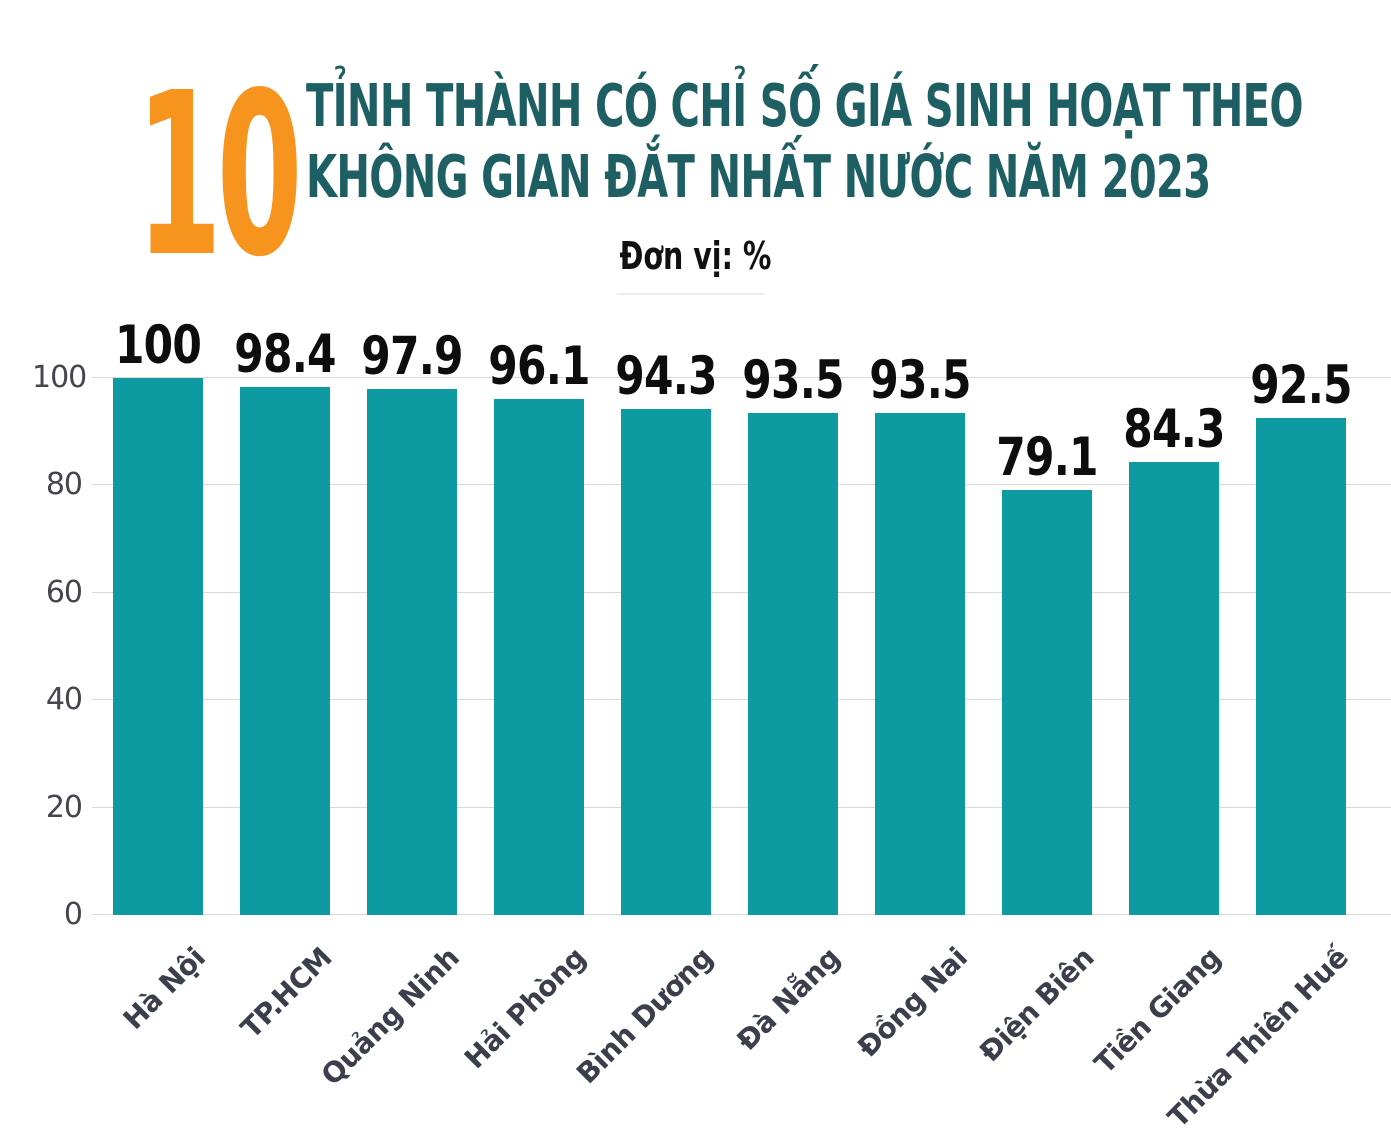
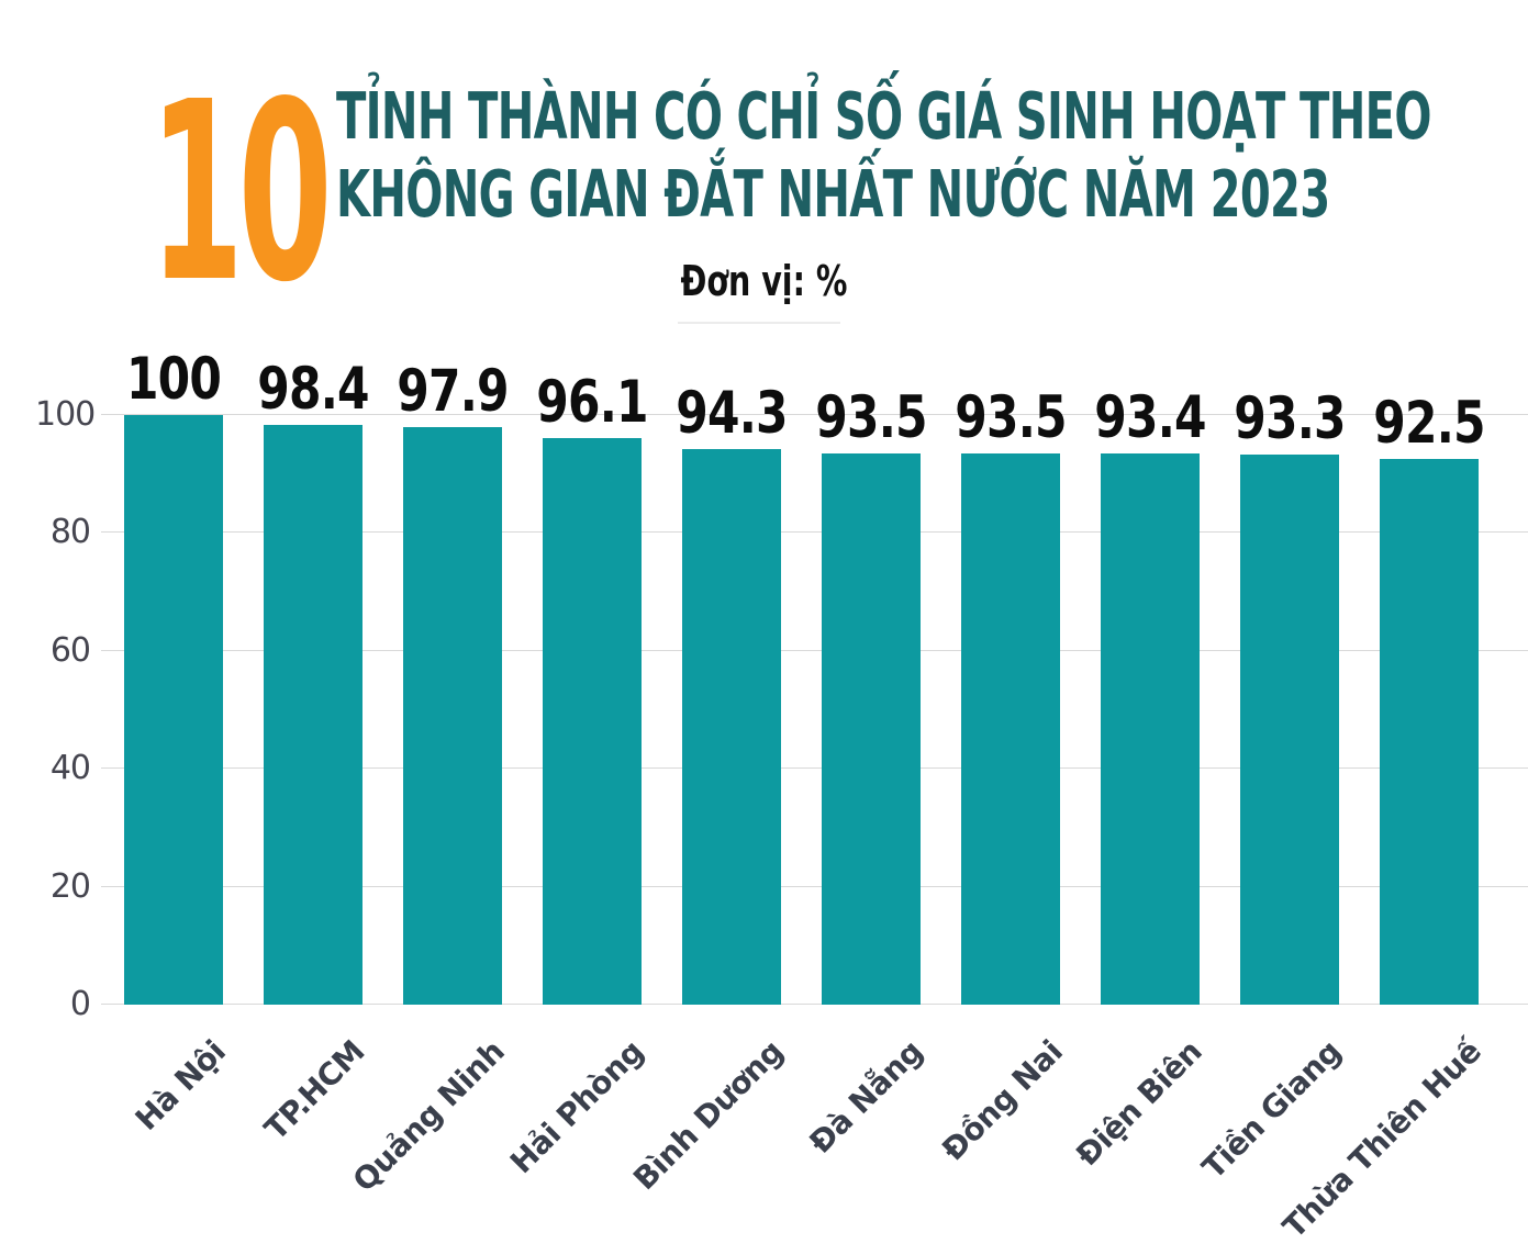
Điện Biên: 79.1 -> 93.4
Tiền Giang: 84.3 -> 93.3
